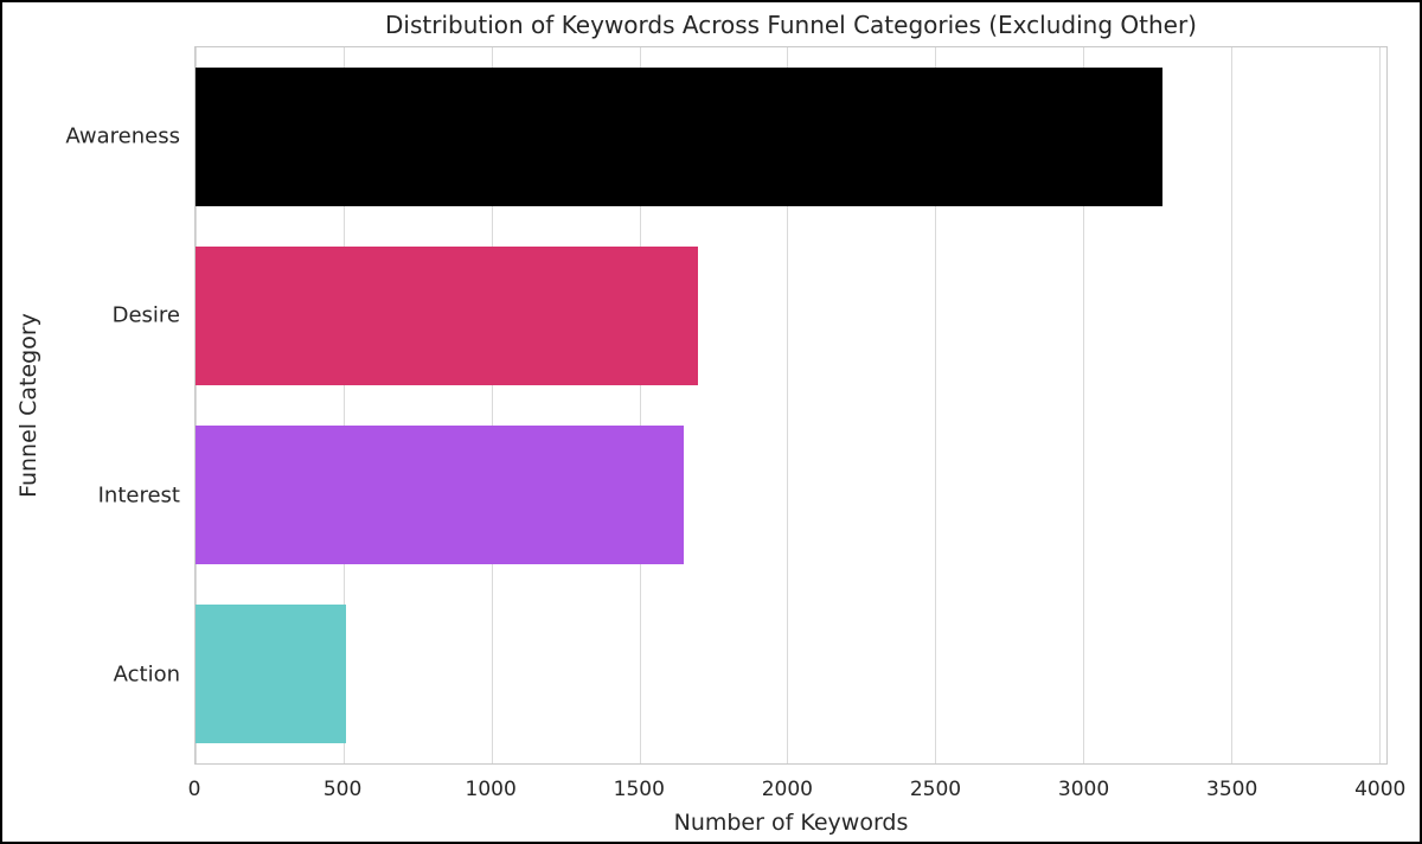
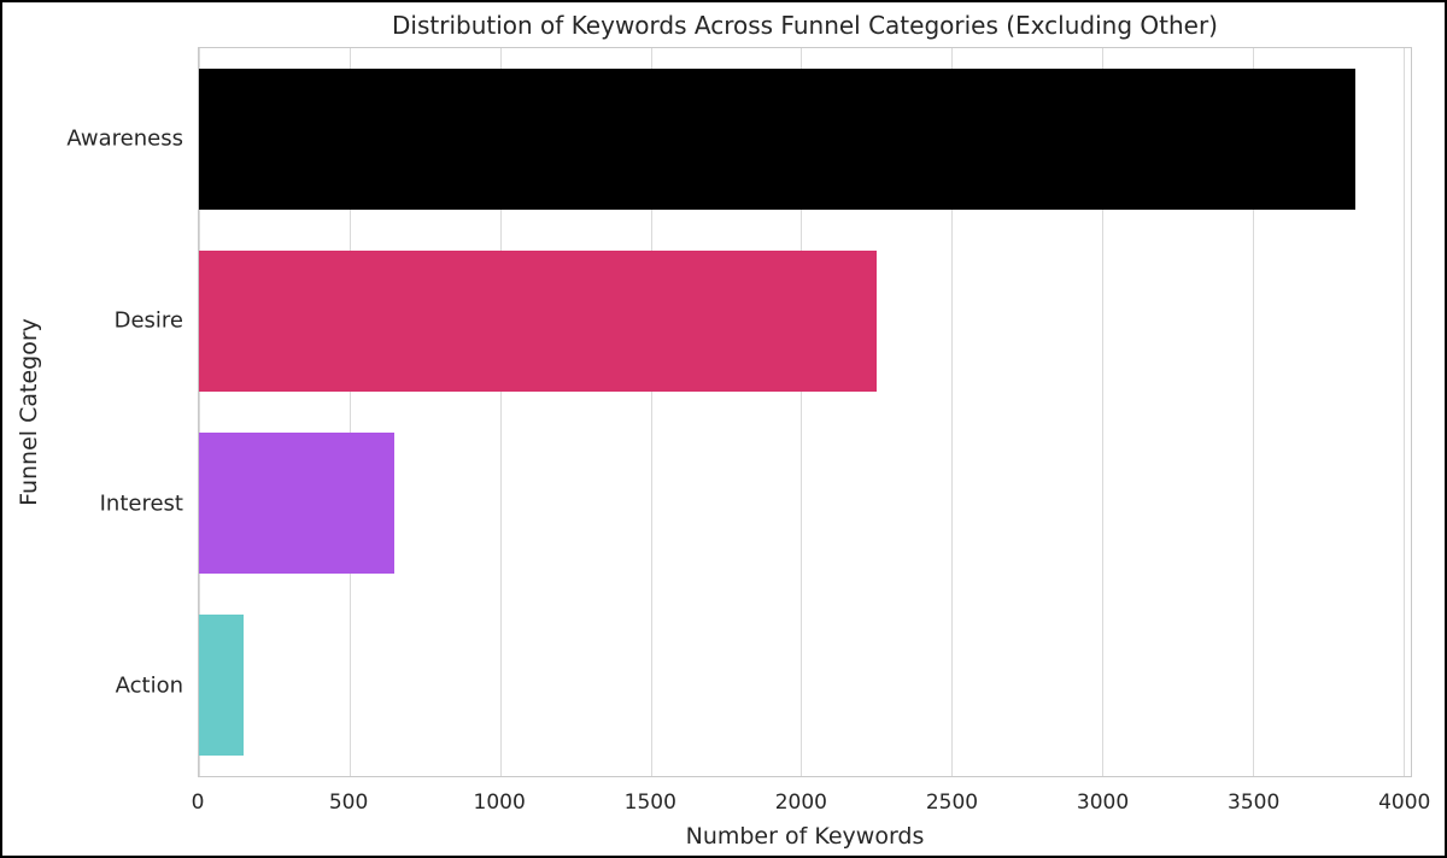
Awareness: 3270 -> 3840
Desire: 1700 -> 2250
Interest: 1650 -> 650
Action: 510 -> 150
